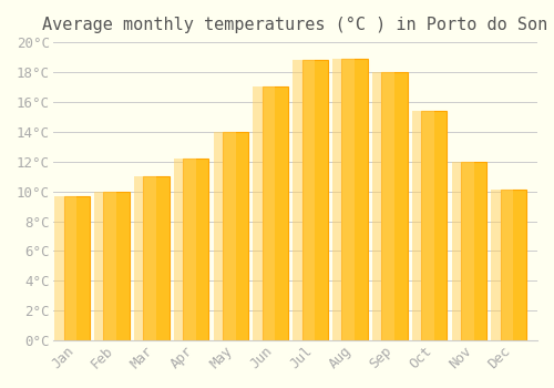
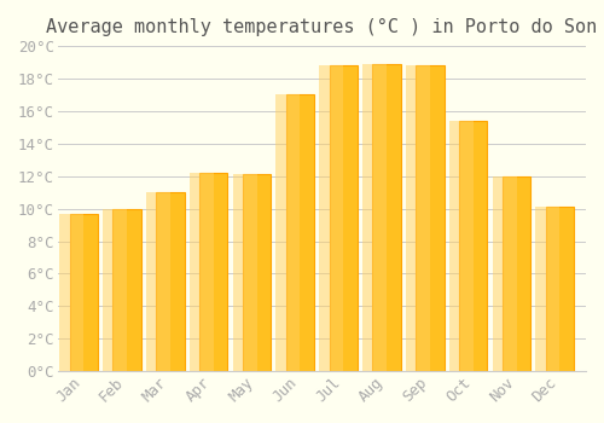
May: 14.0°C -> 12.1°C
Sep: 18.0°C -> 18.8°C
